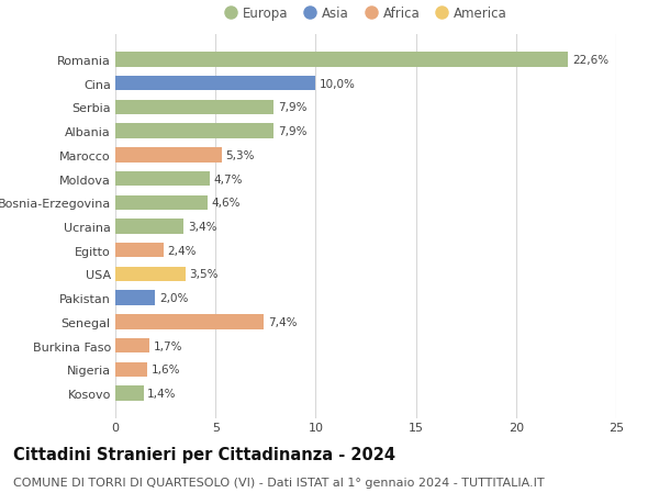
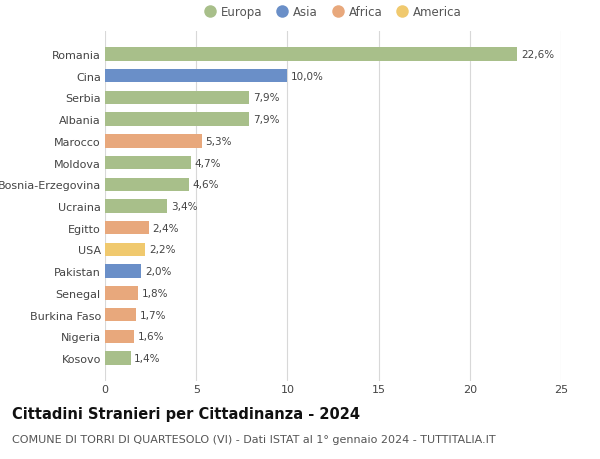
USA: 3,5% -> 2,2%
Senegal: 7,4% -> 1,8%
